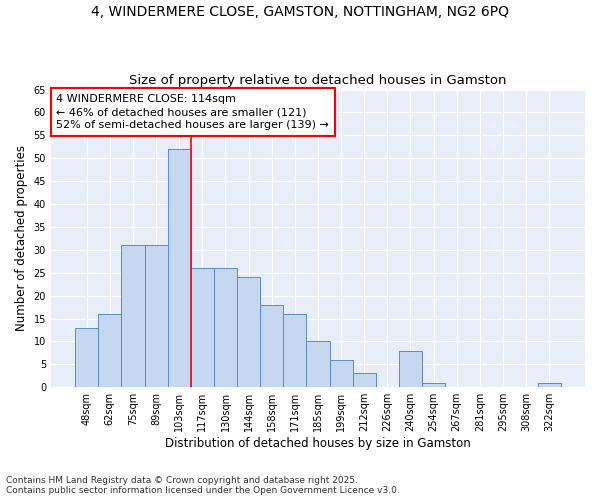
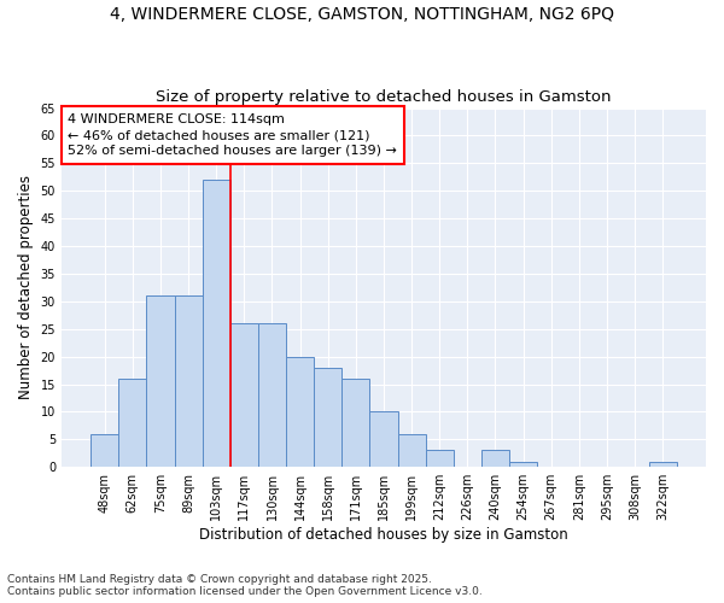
48sqm: 13 -> 6
144sqm: 24 -> 20
240sqm: 8 -> 3
